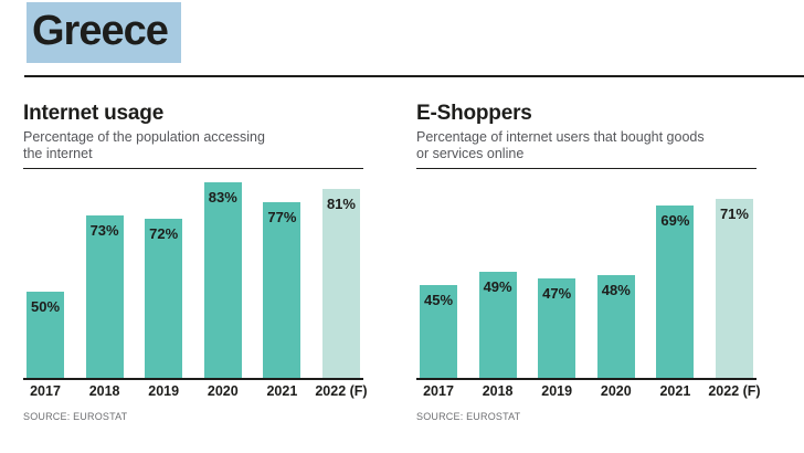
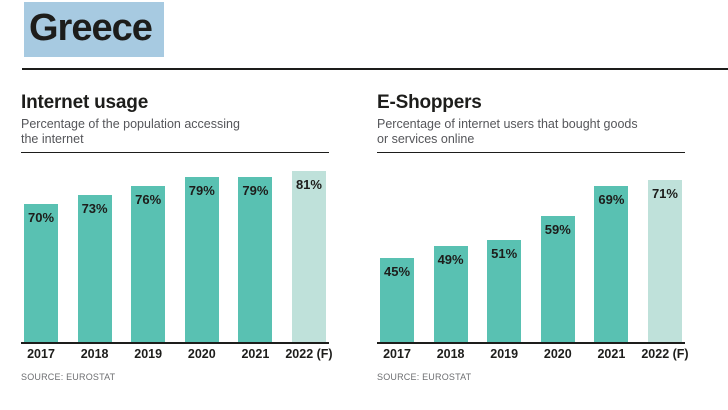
Internet usage/2017: 50% -> 70%
Internet usage/2019: 72% -> 76%
Internet usage/2020: 83% -> 79%
Internet usage/2021: 77% -> 79%
E-Shoppers/2019: 47% -> 51%
E-Shoppers/2020: 48% -> 59%
